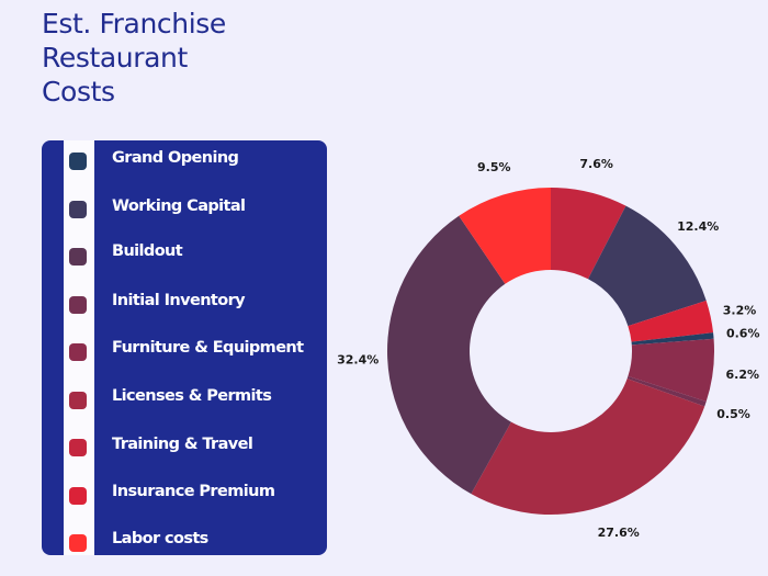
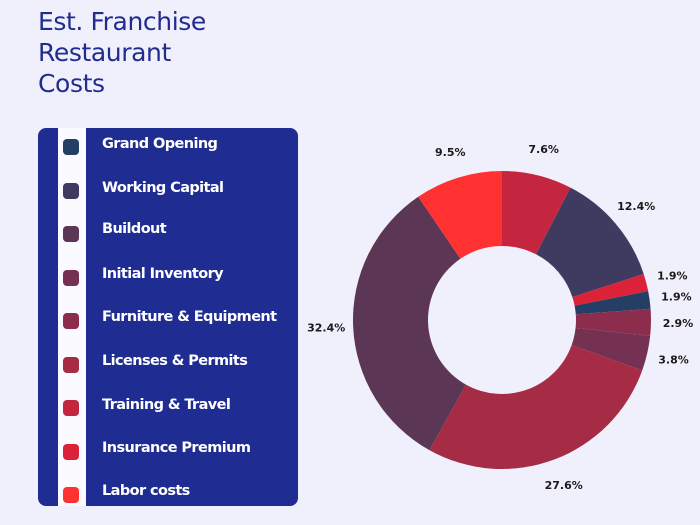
Insurance Premium: 3.2% -> 1.9%
Grand Opening: 0.6% -> 1.9%
Furniture & Equipment: 6.2% -> 2.9%
Initial Inventory: 0.5% -> 3.8%
